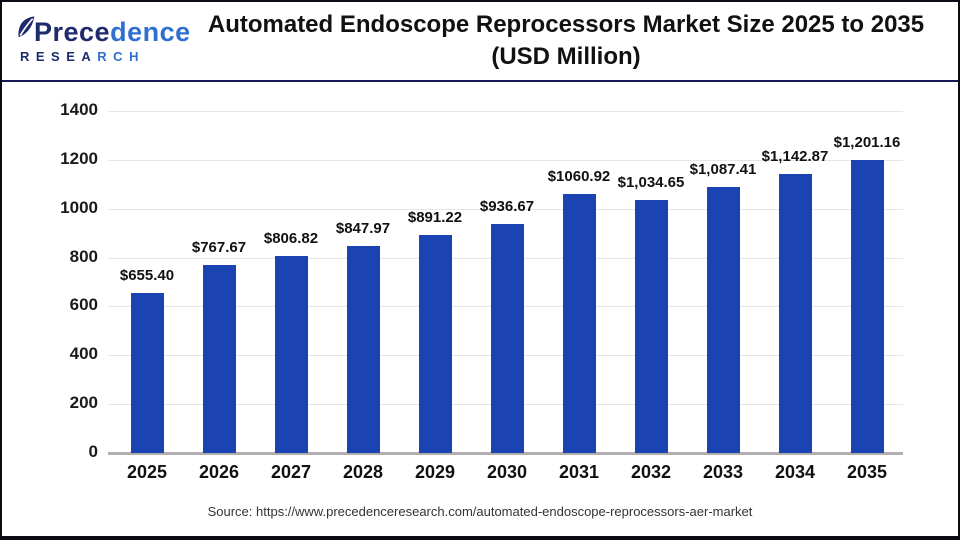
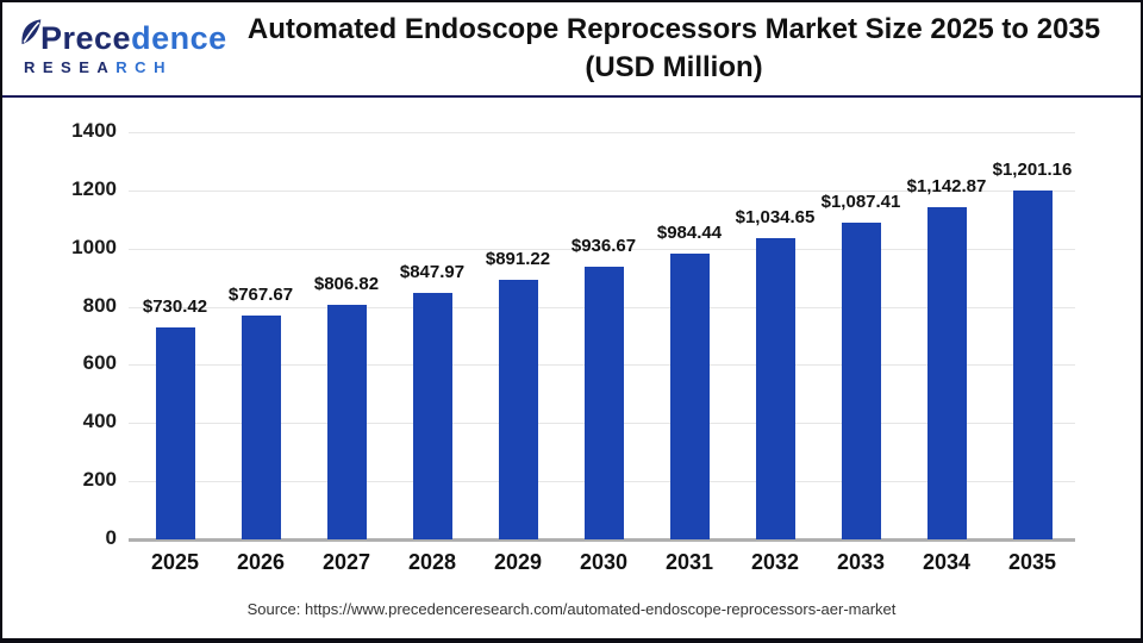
2025: $655.40 -> $730.42
2031: $1060.92 -> $984.44
